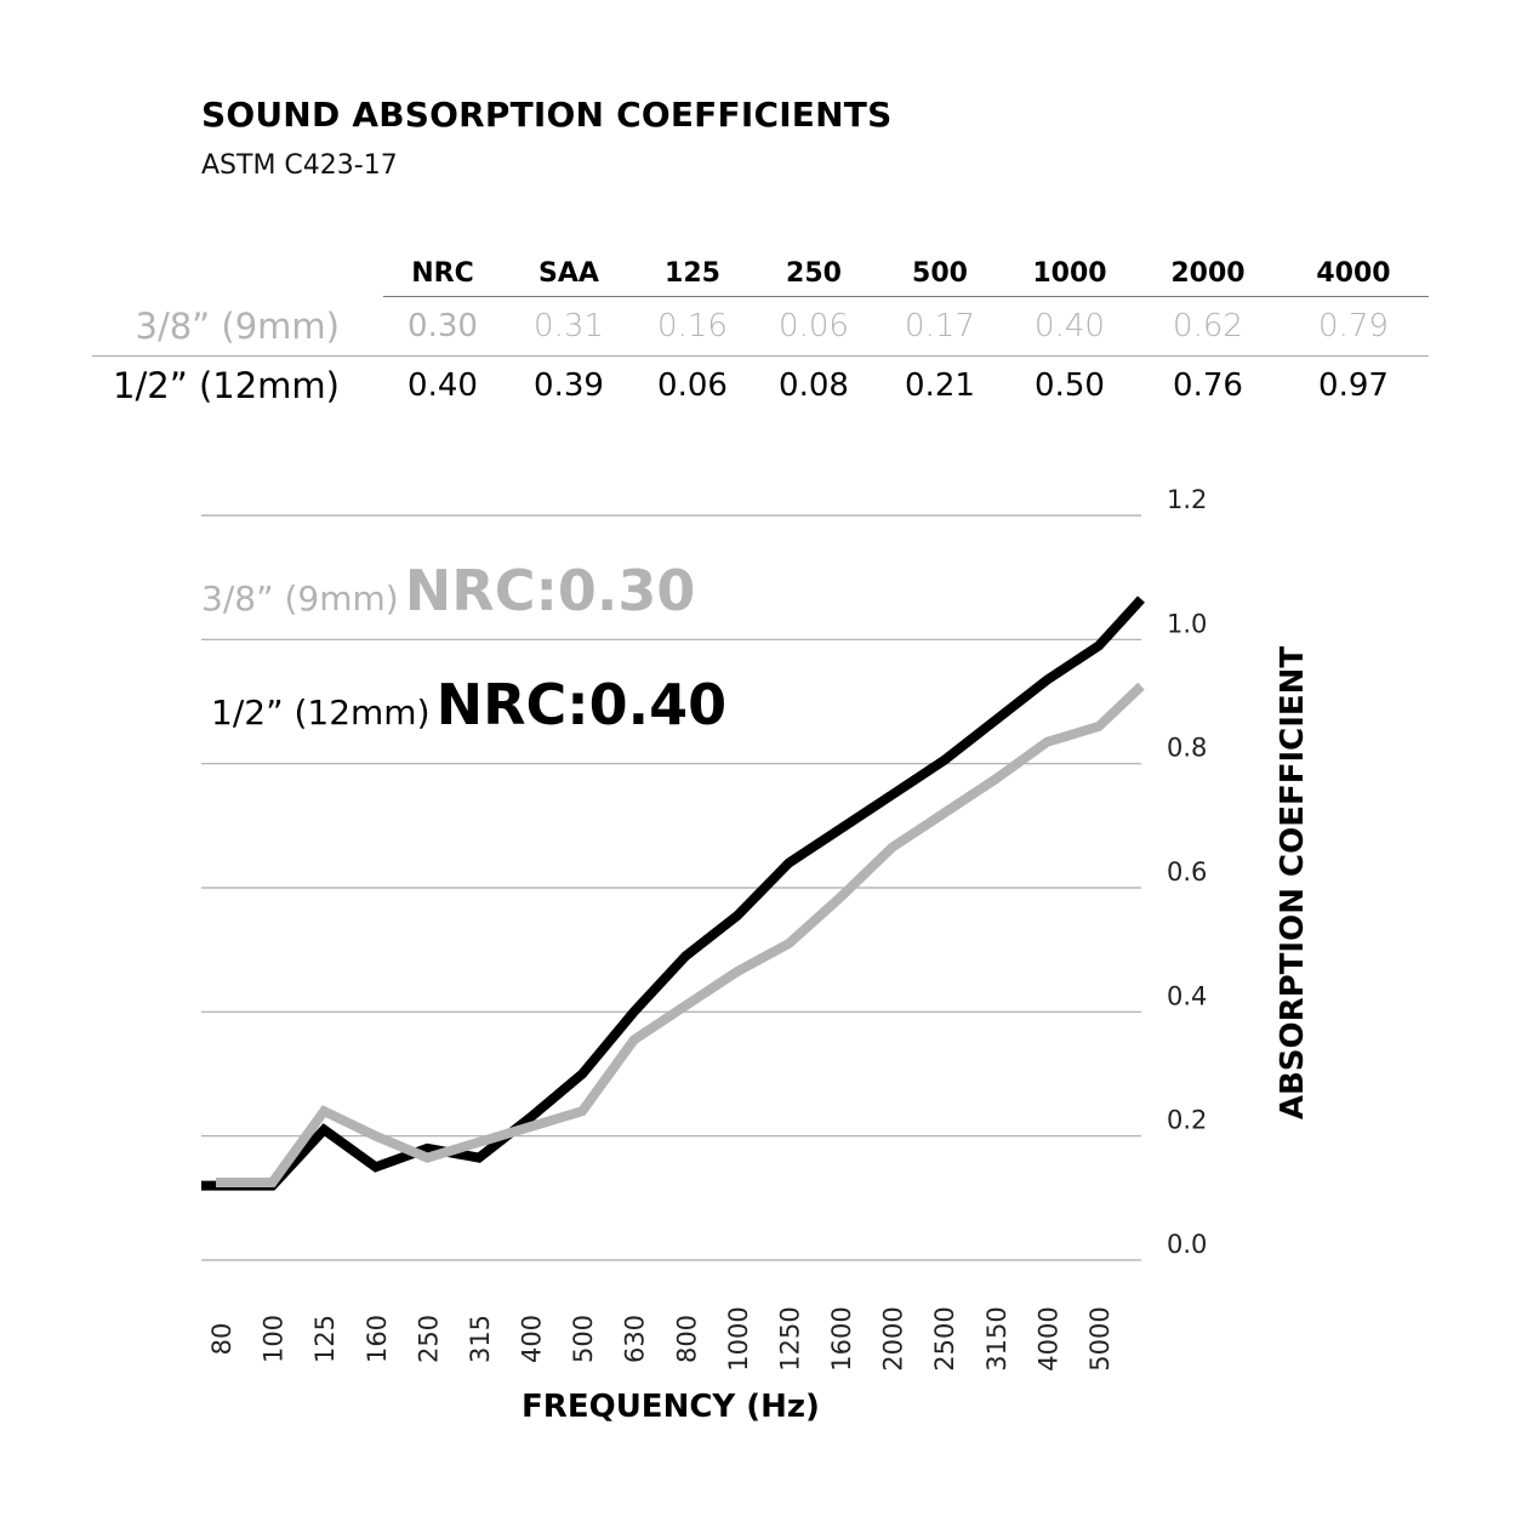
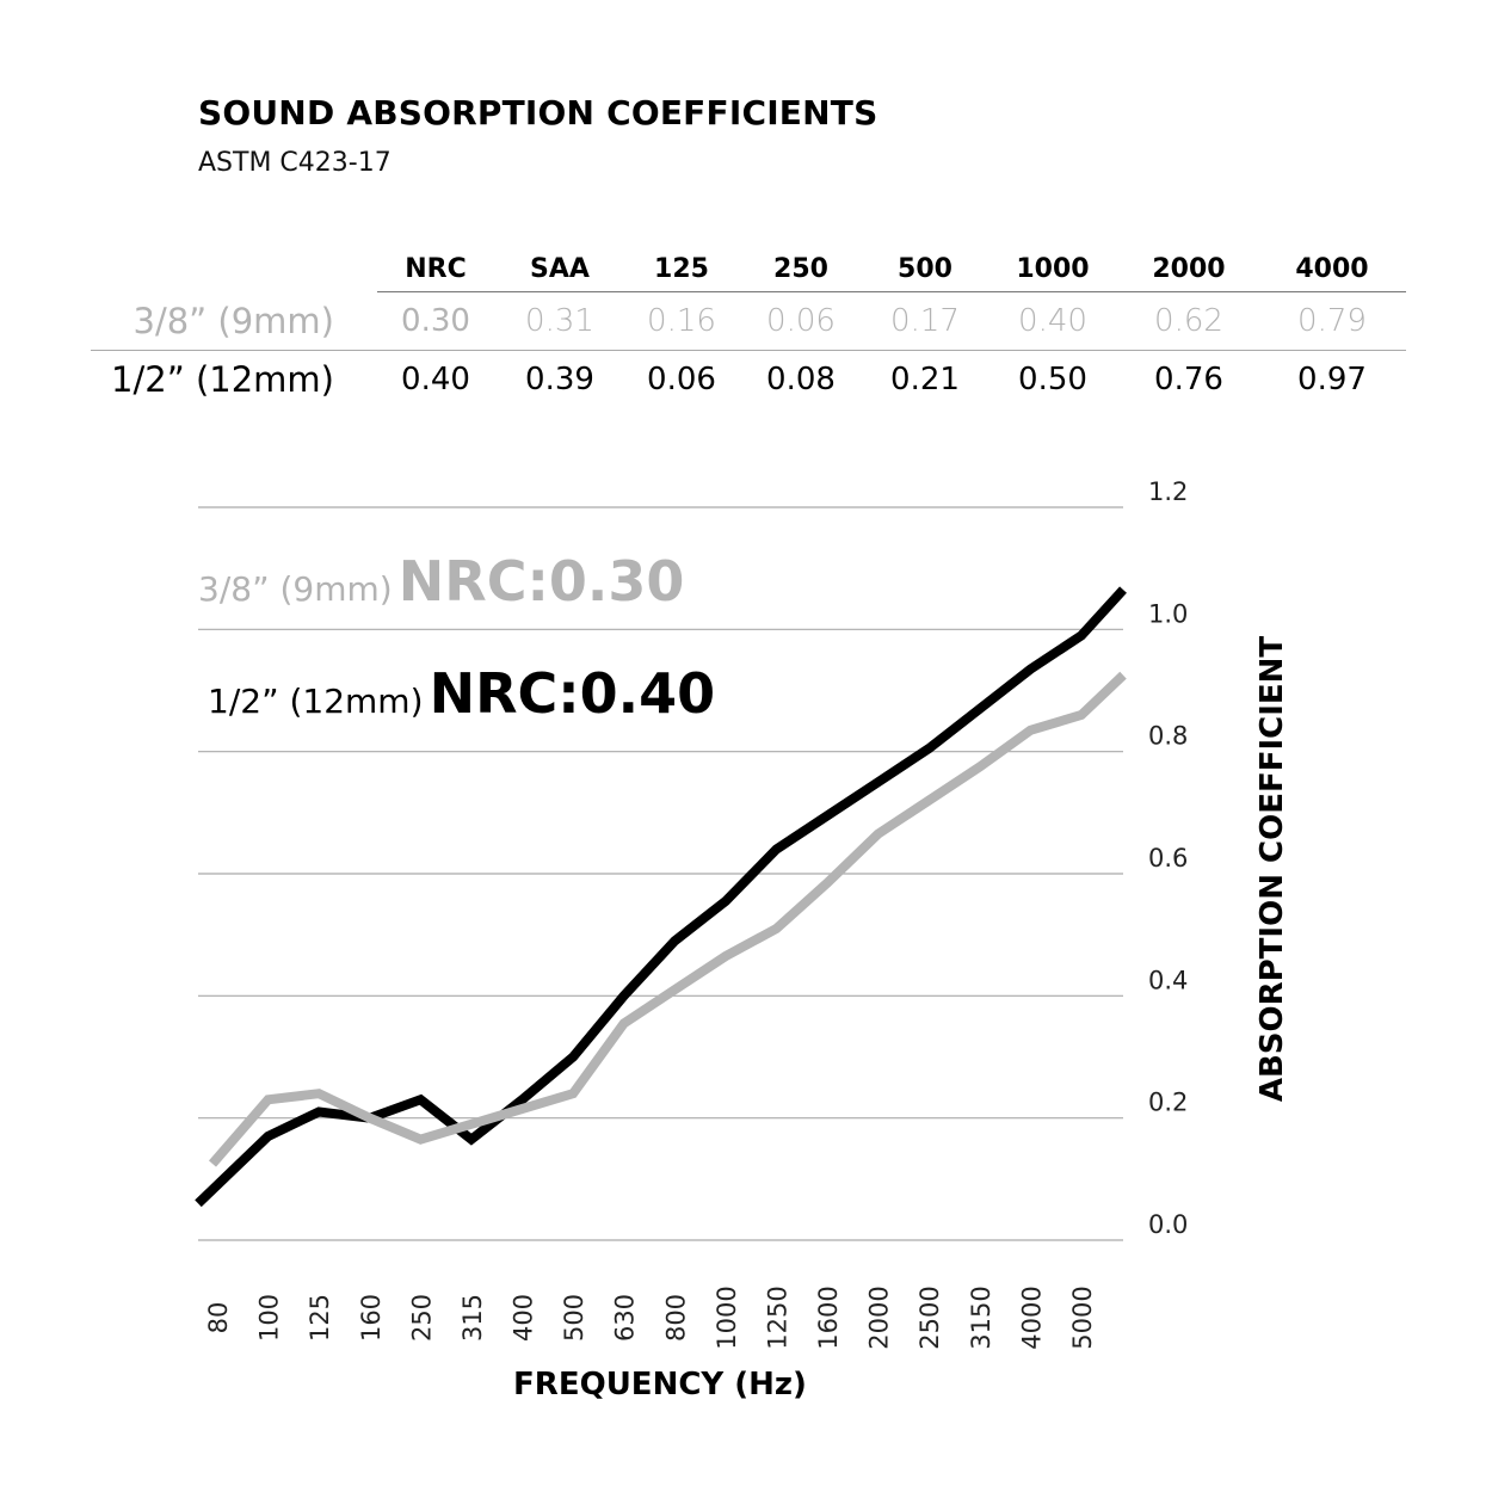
1/2” (12mm)/80: 0.12 -> 0.06
1/2” (12mm)/100: 0.12 -> 0.17
3/8” (9mm)/100: 0.12 -> 0.23
1/2” (12mm)/160: 0.15 -> 0.20
1/2” (12mm)/250: 0.18 -> 0.23
